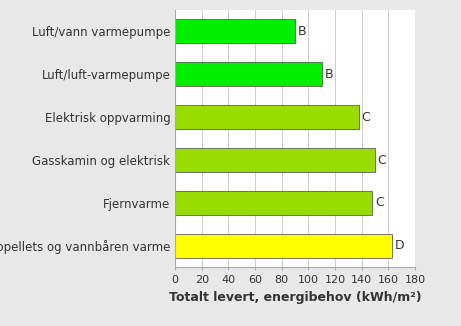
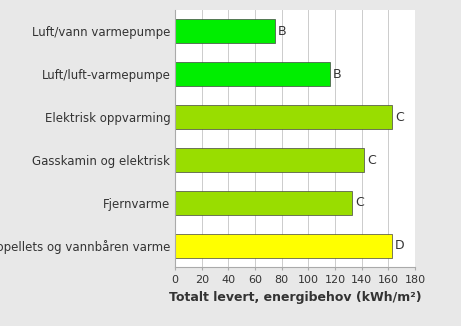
Luft/vann varmepumpe: 90 -> 75
Luft/luft-varmepumpe: 110 -> 116
Elektrisk oppvarming: 138 -> 163
Gasskamin og elektrisk: 150 -> 142
Fjernvarme: 148 -> 133
